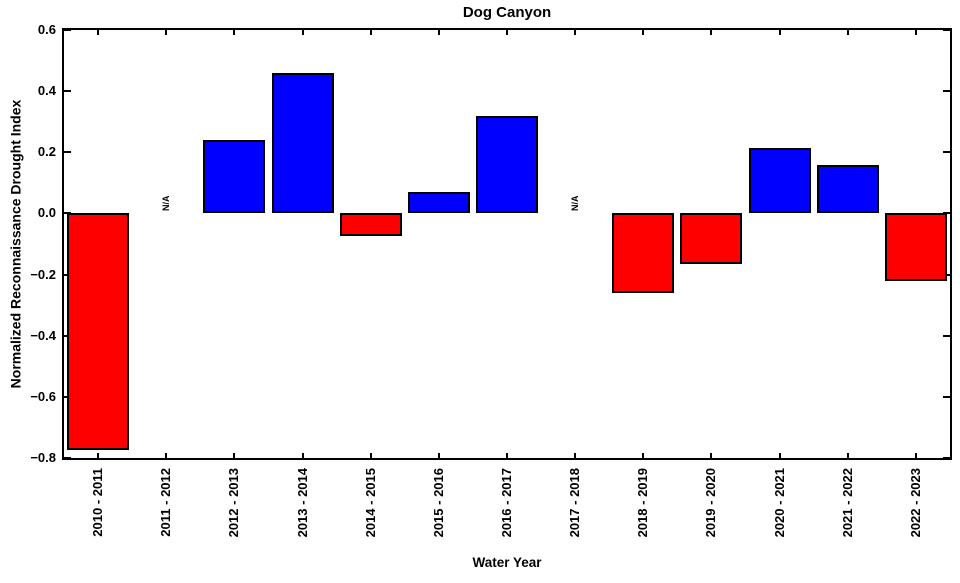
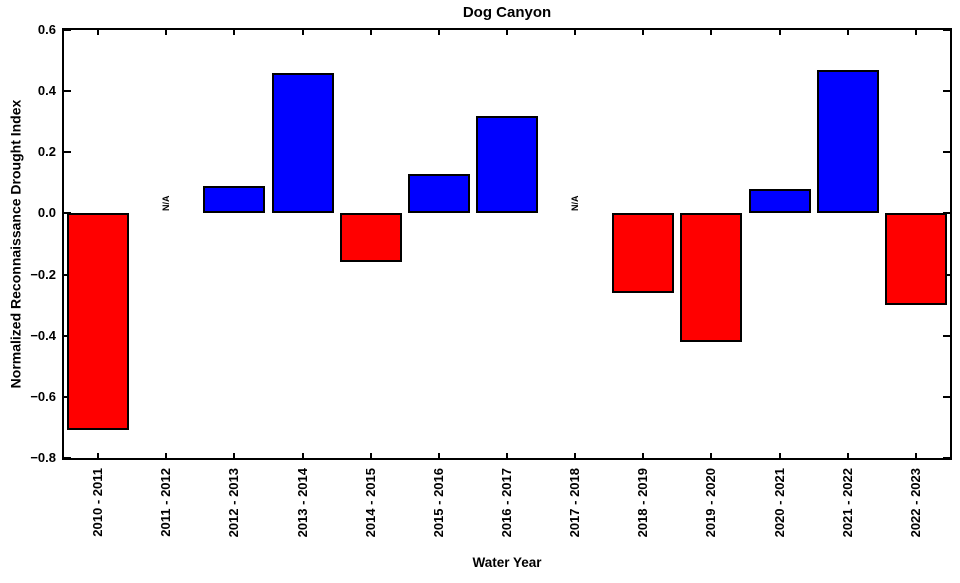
2010 - 2011: -0.78 -> -0.71
2012 - 2013: 0.24 -> 0.09
2014 - 2015: -0.07 -> -0.16
2015 - 2016: 0.07 -> 0.13
2019 - 2020: -0.17 -> -0.42
2020 - 2021: 0.21 -> 0.08
2021 - 2022: 0.16 -> 0.47
2022 - 2023: -0.22 -> -0.30
